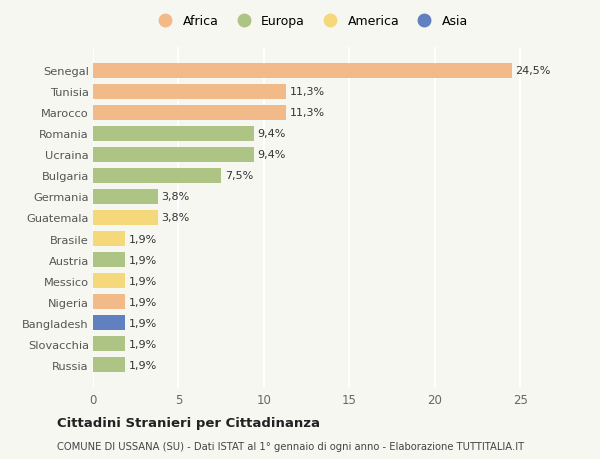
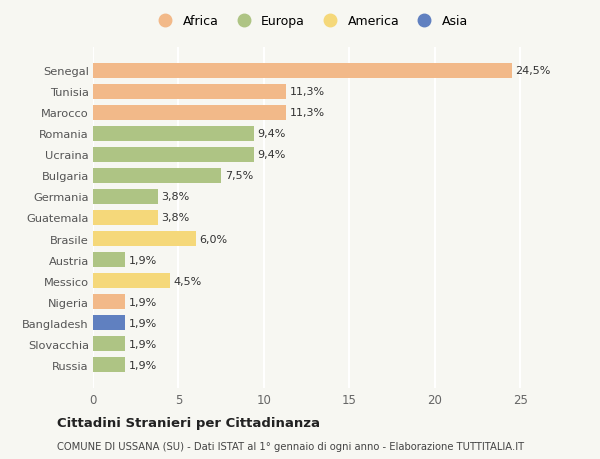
Brasile: 1,9% -> 6,0%
Messico: 1,9% -> 4,5%
